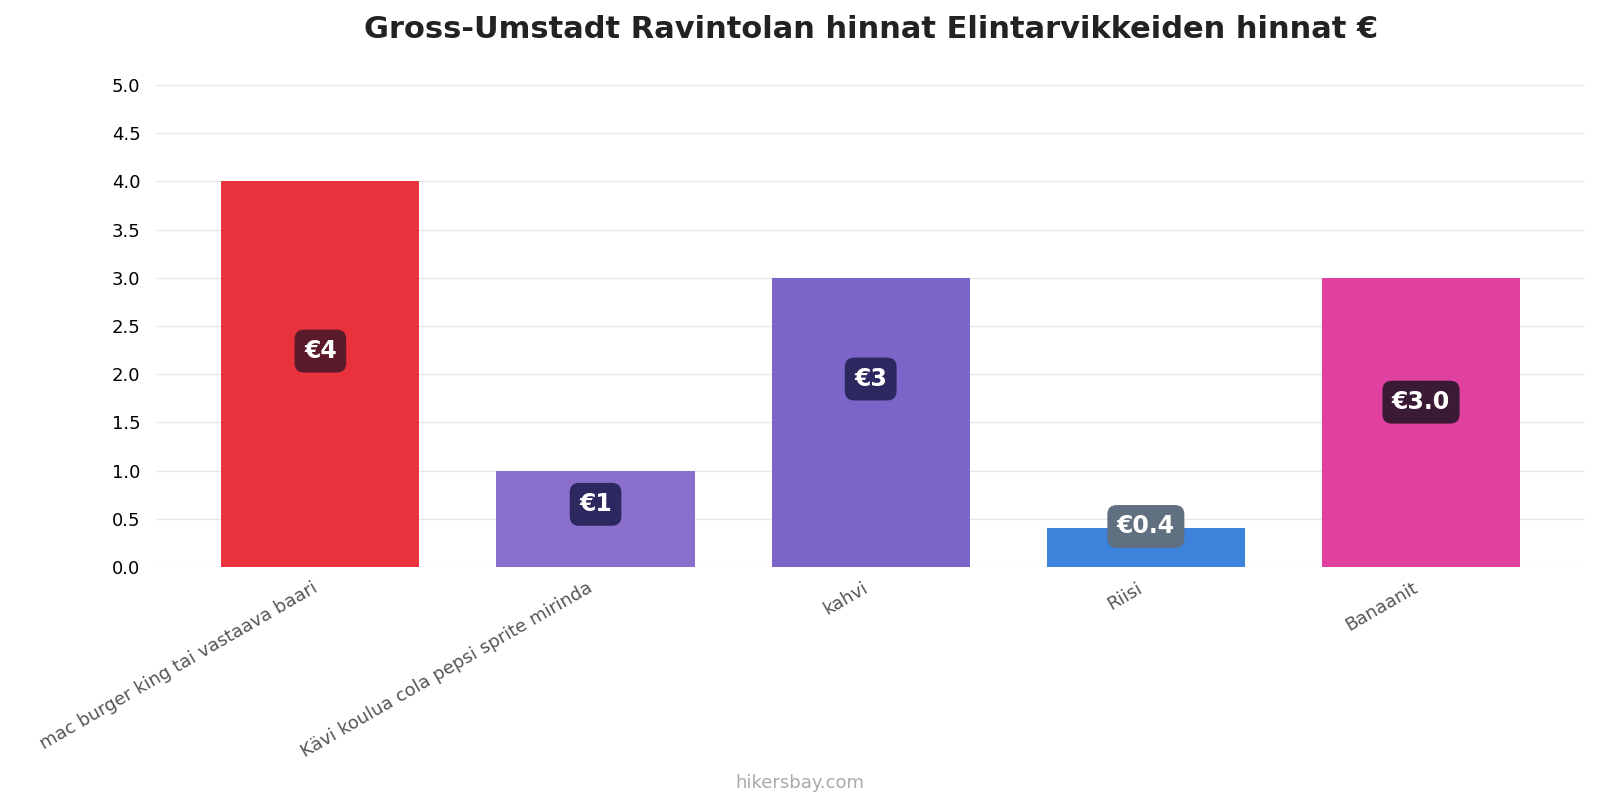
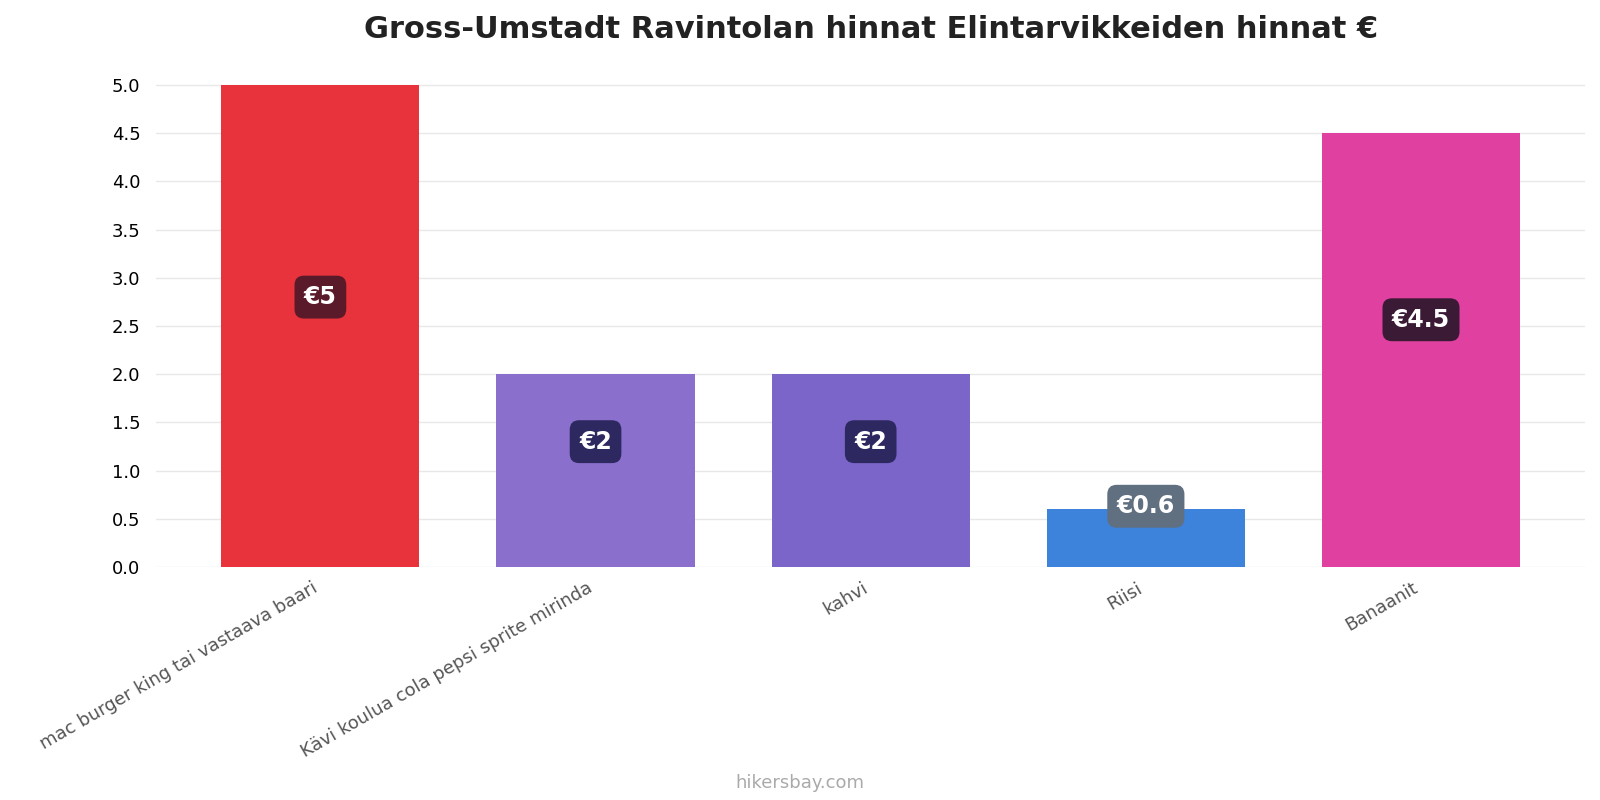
mac burger king tai vastaava baari: €4 -> €5
Kävi koulua cola pepsi sprite mirinda: €1 -> €2
kahvi: €3 -> €2
Riisi: €0.4 -> €0.6
Banaanit: €3.0 -> €4.5
